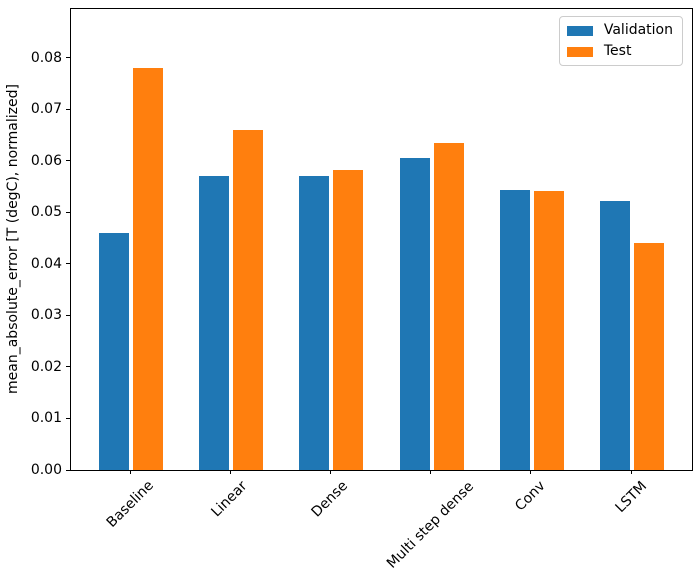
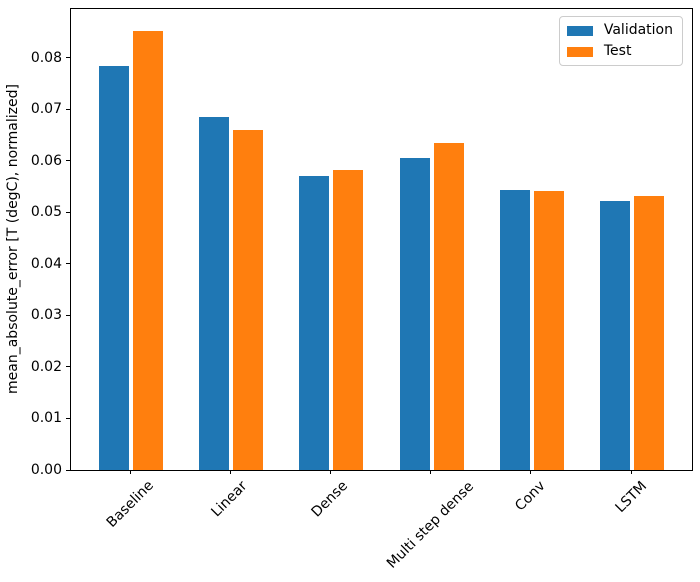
Validation/Baseline: 0.046 -> 0.079
Test/Baseline: 0.078 -> 0.085
Validation/Linear: 0.057 -> 0.069
Test/LSTM: 0.044 -> 0.053
